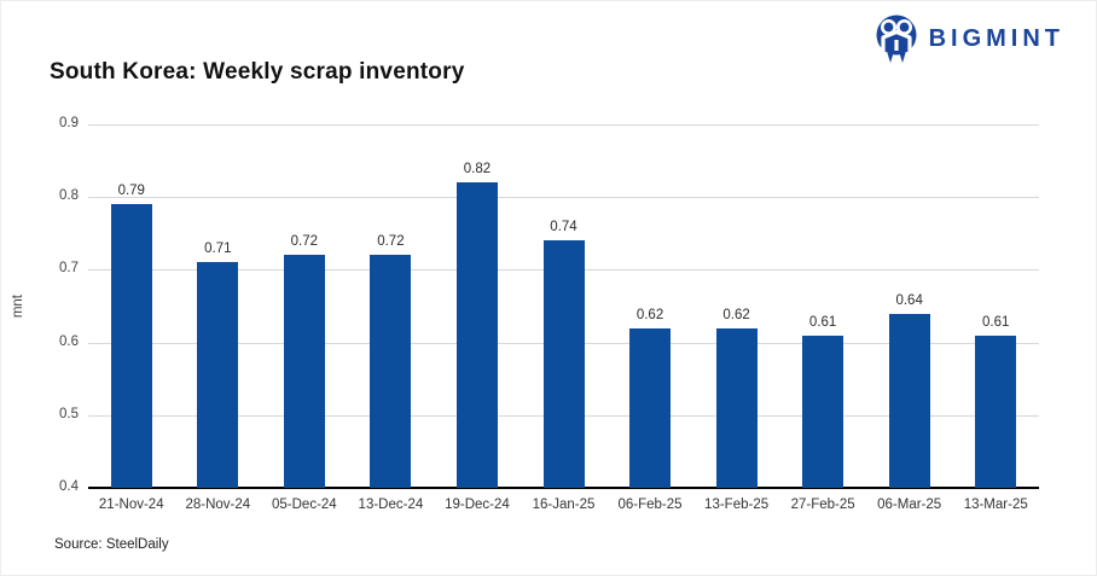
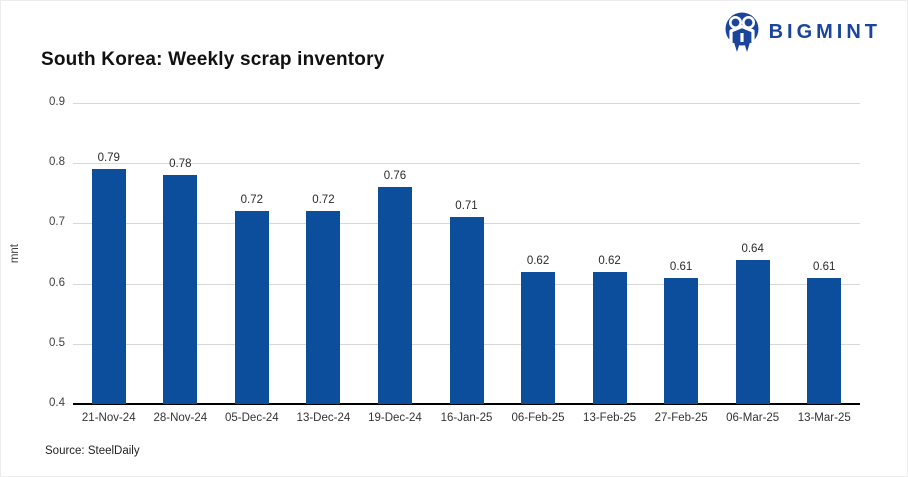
28-Nov-24: 0.71 -> 0.78
19-Dec-24: 0.82 -> 0.76
16-Jan-25: 0.74 -> 0.71
